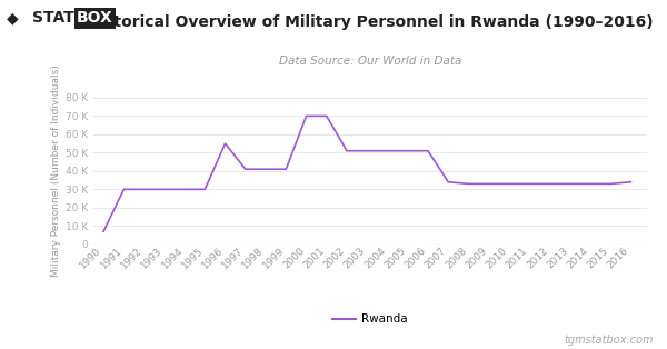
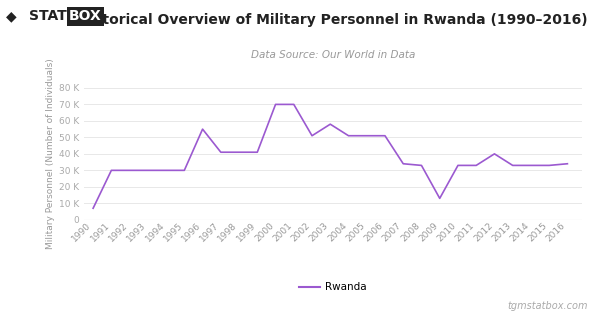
2003: 51 K -> 58 K
2009: 33 K -> 13 K
2012: 33 K -> 40 K
